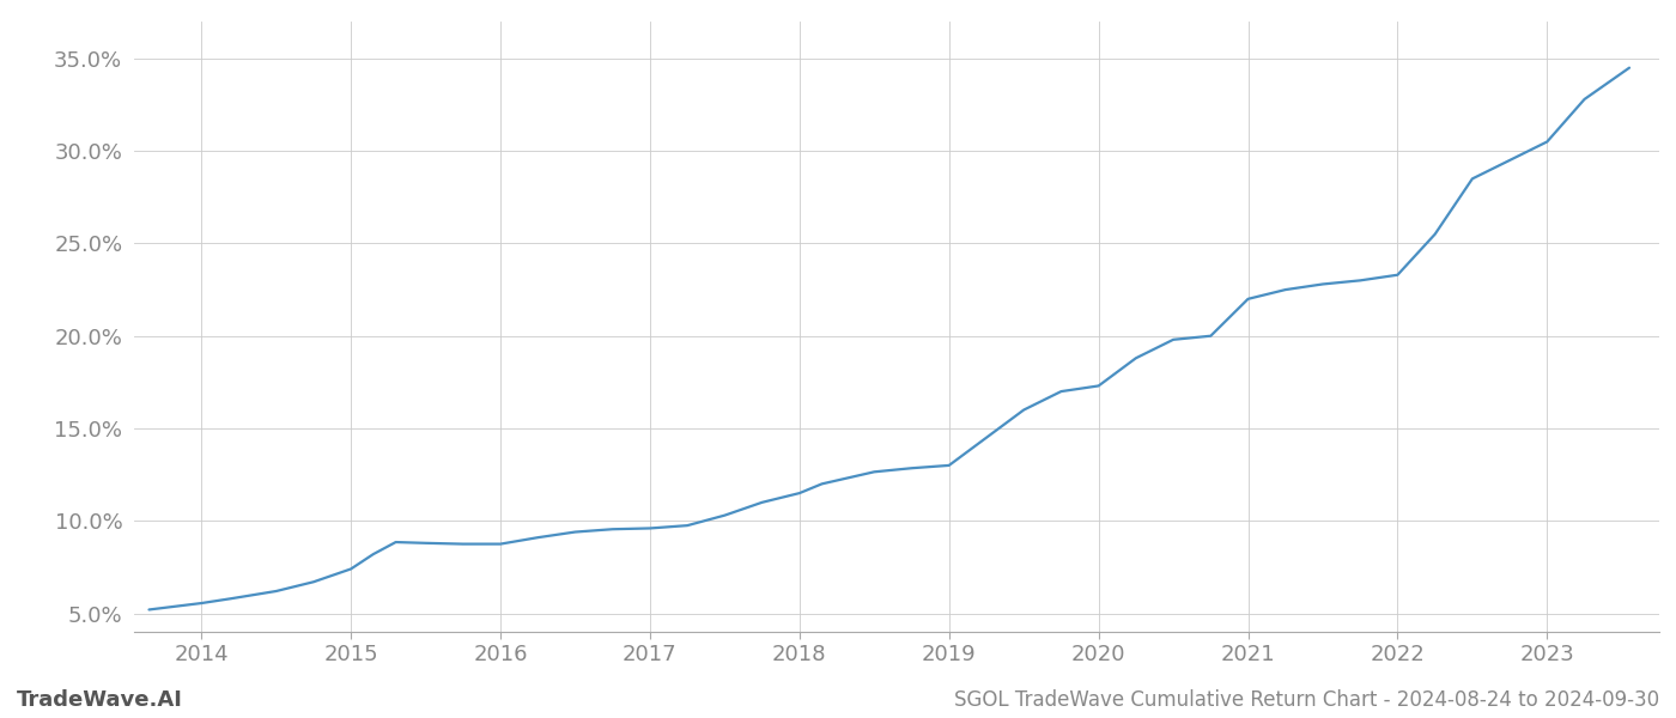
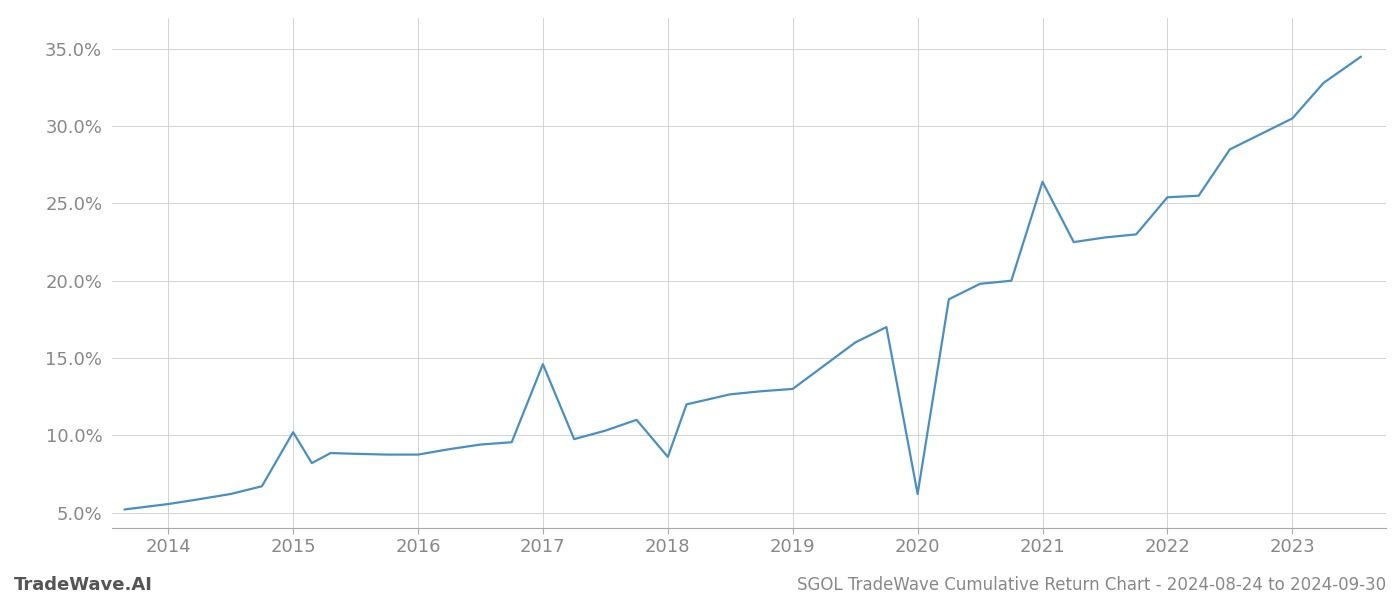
2015: 7.4% -> 10.2%
2017: 9.6% -> 14.6%
2018: 11.5% -> 8.6%
2020: 17.3% -> 6.2%
2021: 22.0% -> 26.4%
2022: 23.3% -> 25.4%
